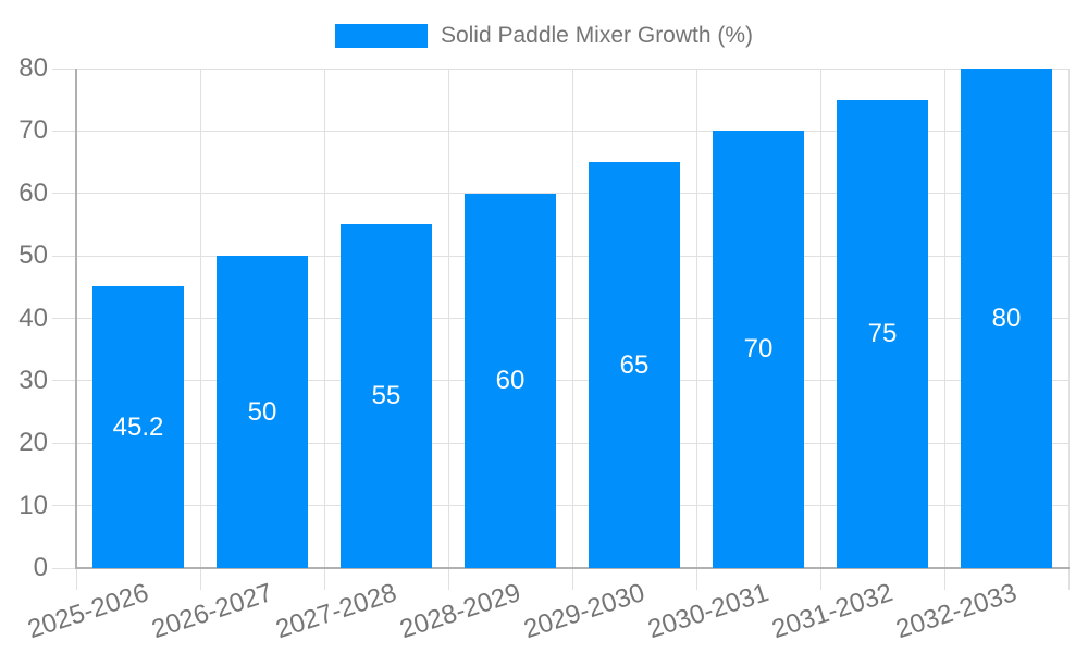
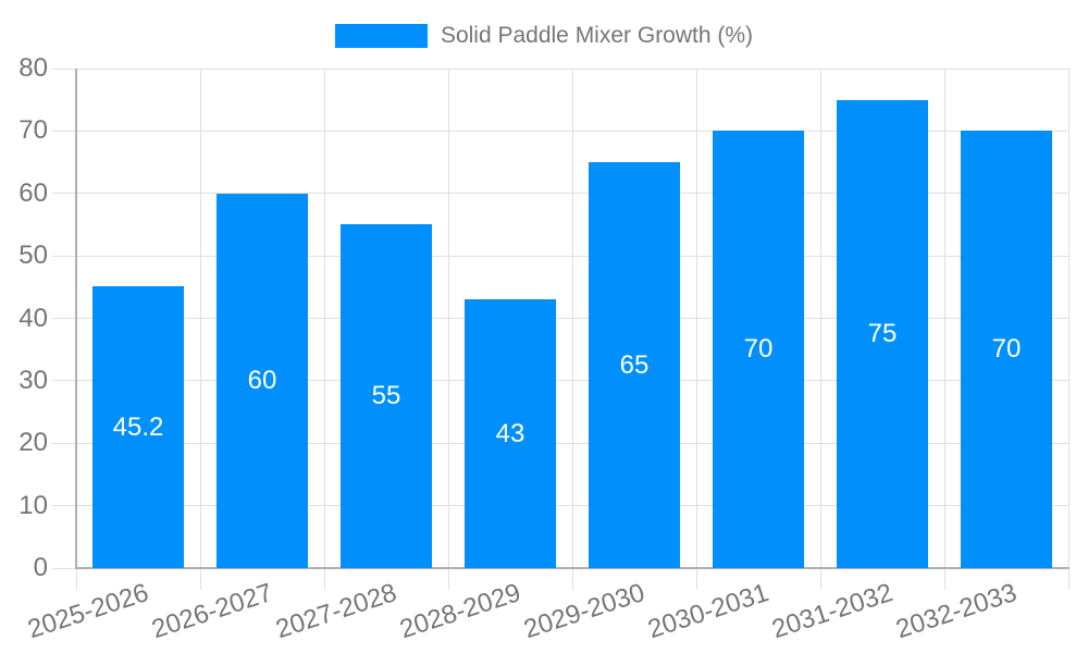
2026-2027: 50 -> 60
2028-2029: 60 -> 43
2032-2033: 80 -> 70
